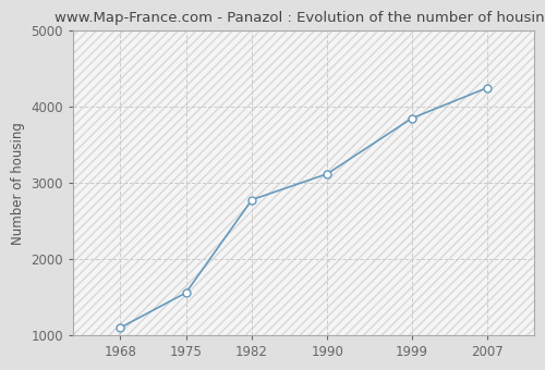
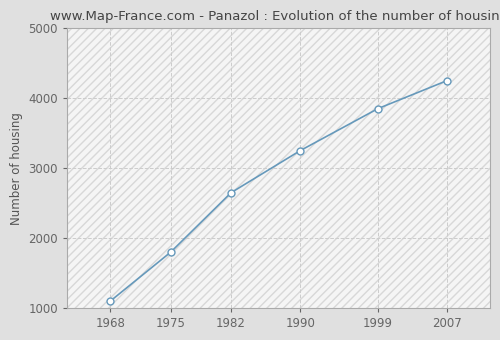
1975: 1560 -> 1800
1982: 2780 -> 2650
1990: 3120 -> 3250
